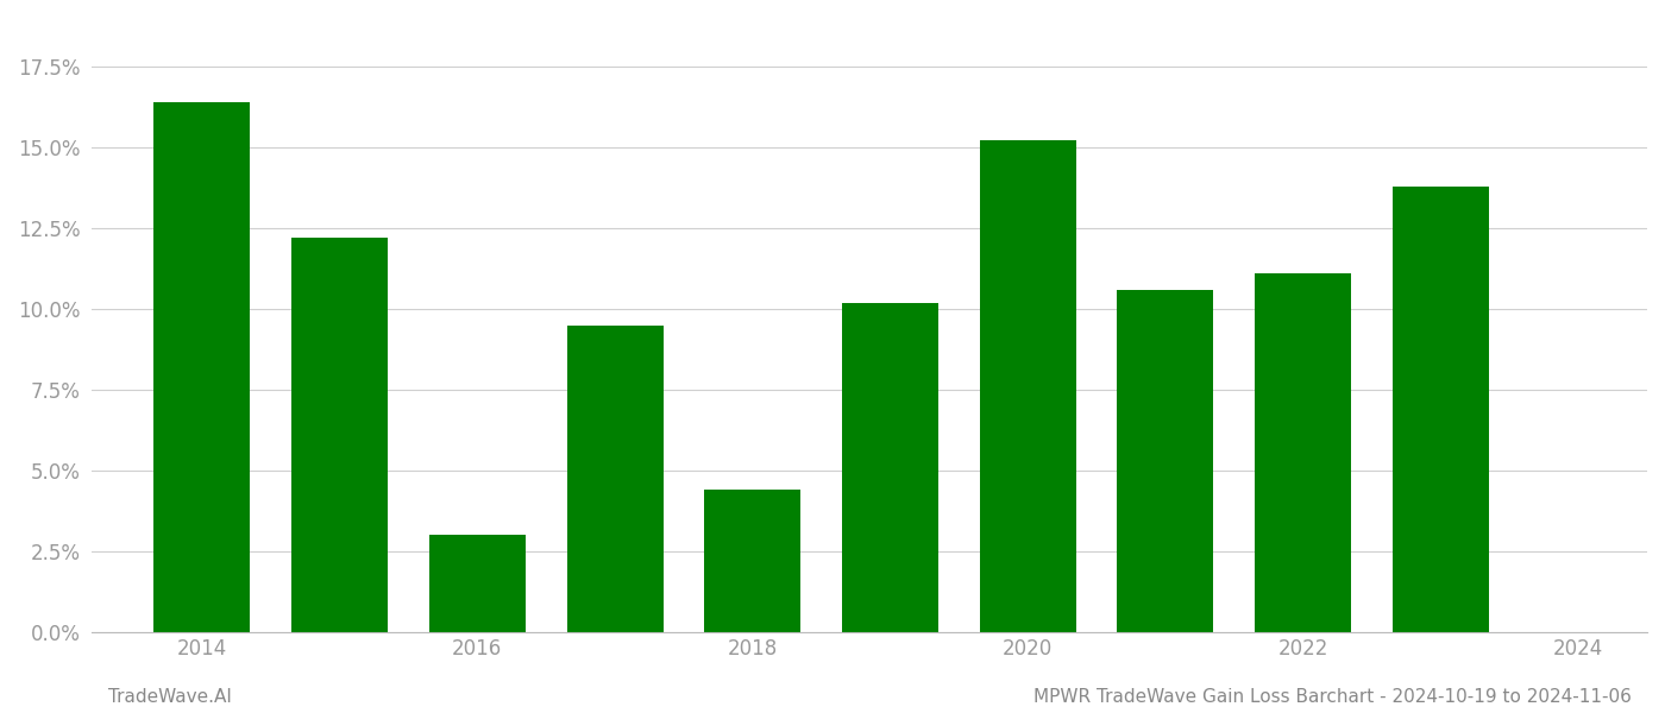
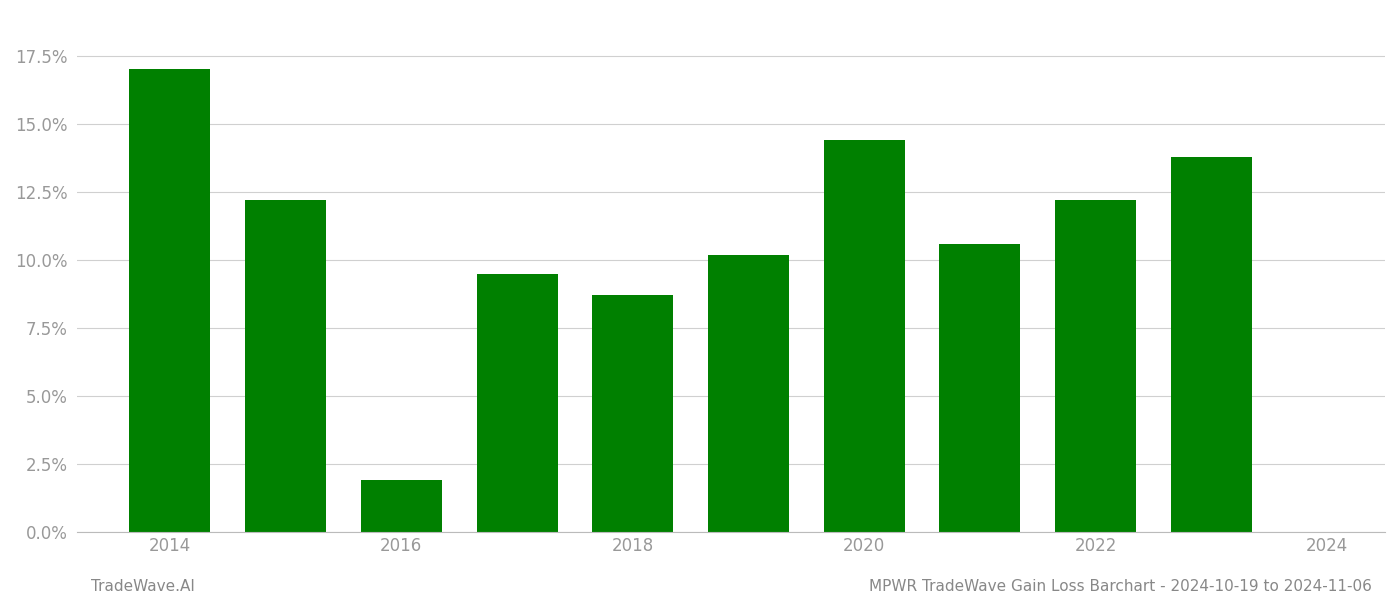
2014: 16.4% -> 17.0%
2016: 3.0% -> 1.9%
2018: 4.4% -> 8.7%
2020: 15.2% -> 14.4%
2022: 11.1% -> 12.2%
